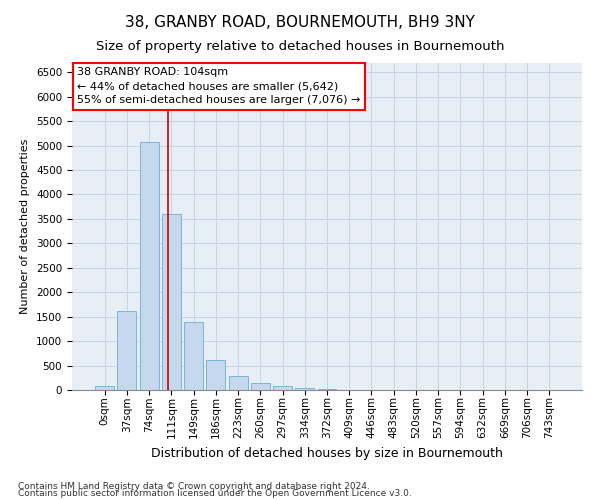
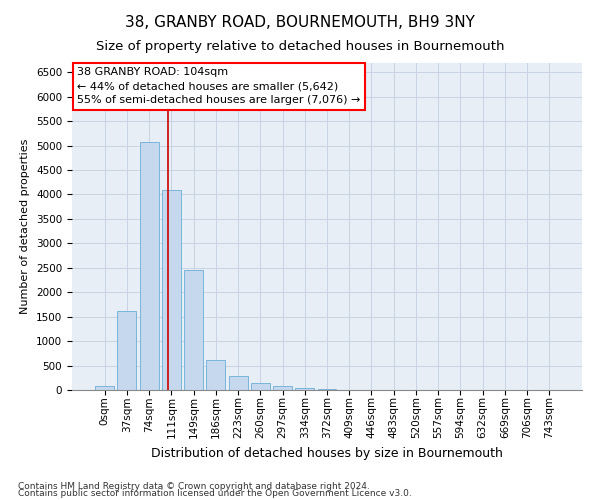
111sqm: 3600 -> 4100
149sqm: 1390 -> 2450
